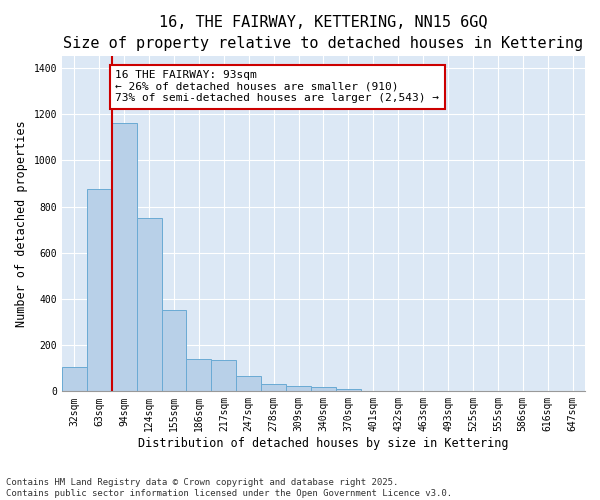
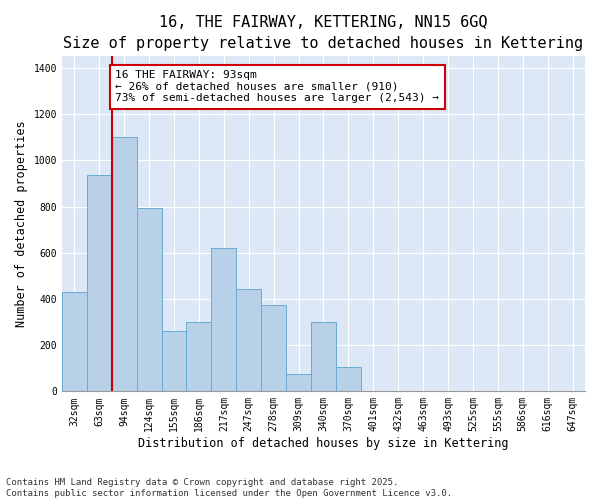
32sqm: 105 -> 430
63sqm: 875 -> 935
94sqm: 1160 -> 1100
124sqm: 750 -> 795
155sqm: 350 -> 260
186sqm: 140 -> 300
217sqm: 135 -> 620
247sqm: 67 -> 445
278sqm: 30 -> 375
309sqm: 25 -> 75
340sqm: 18 -> 300
370sqm: 12 -> 105
